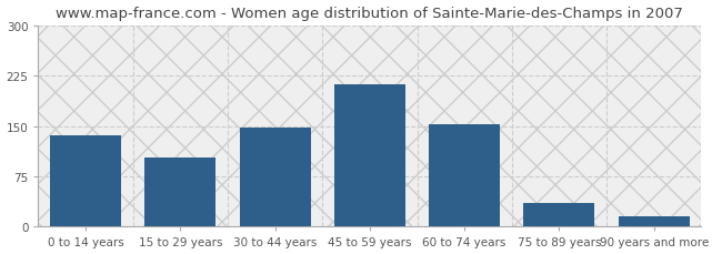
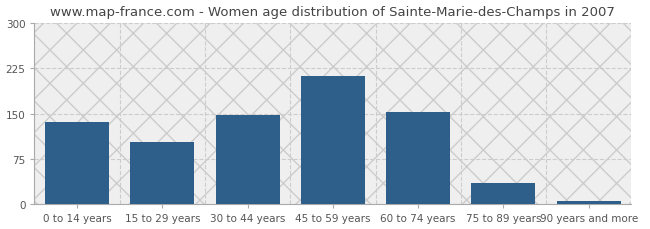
90 years and more: 16 -> 5
